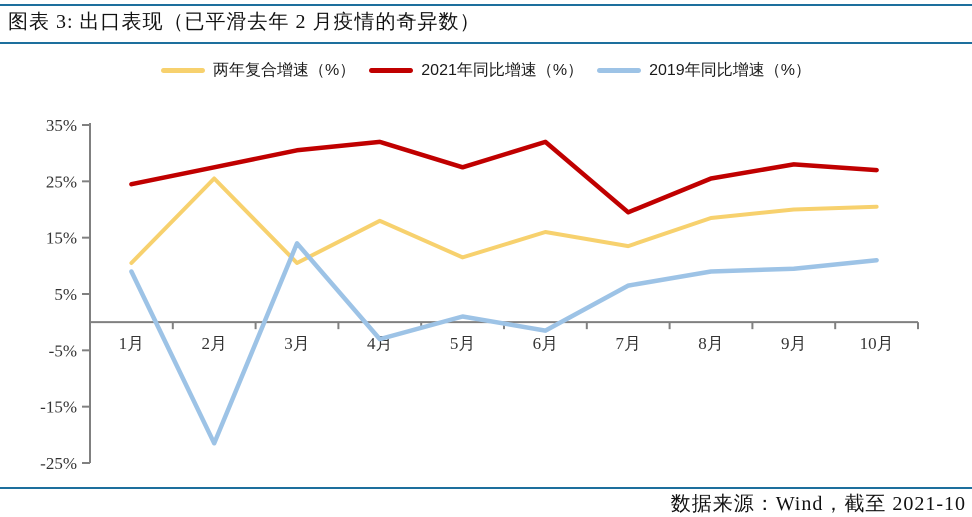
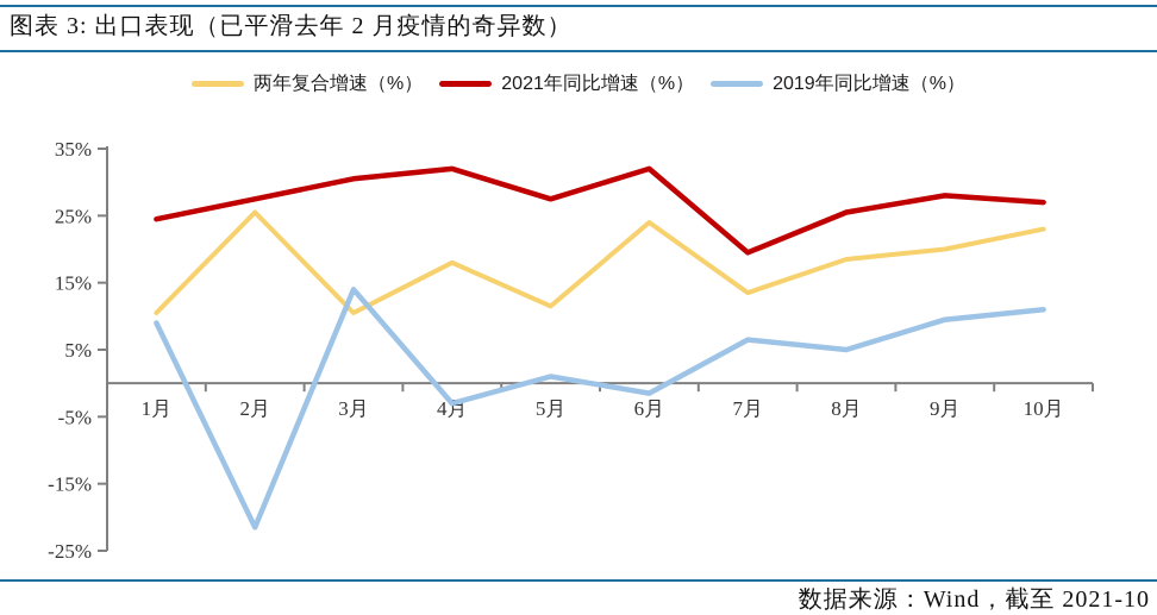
两年复合增速（%）/6月: 16% -> 24%
2019年同比增速（%）/8月: 9% -> 5%
两年复合增速（%）/10月: 20% -> 23%
